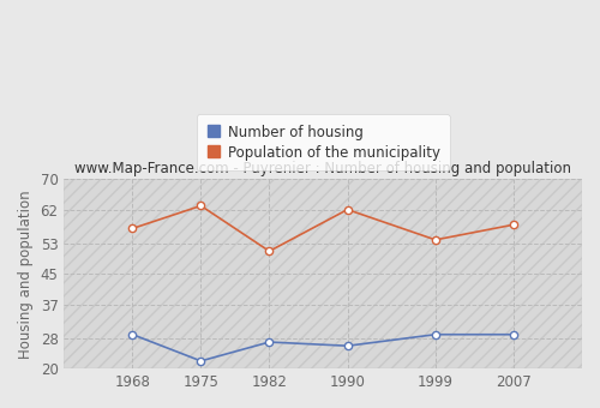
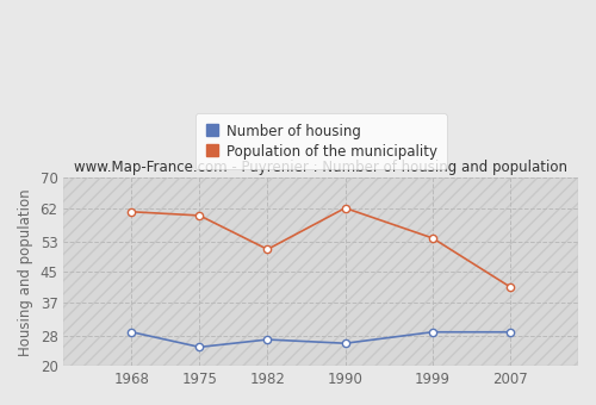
Population of the municipality/1968: 57 -> 61
Number of housing/1975: 22 -> 25
Population of the municipality/1975: 63 -> 60
Population of the municipality/2007: 58 -> 41
